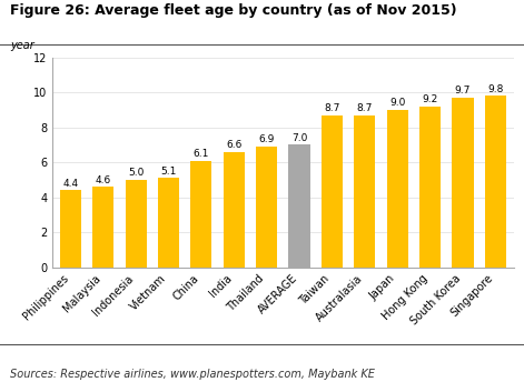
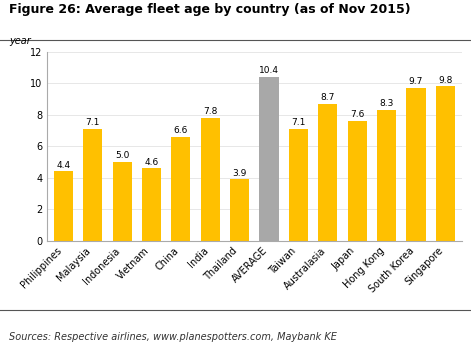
Malaysia: 4.6 -> 7.1
Vietnam: 5.1 -> 4.6
China: 6.1 -> 6.6
India: 6.6 -> 7.8
Thailand: 6.9 -> 3.9
AVERAGE: 7.0 -> 10.4
Taiwan: 8.7 -> 7.1
Japan: 9.0 -> 7.6
Hong Kong: 9.2 -> 8.3
